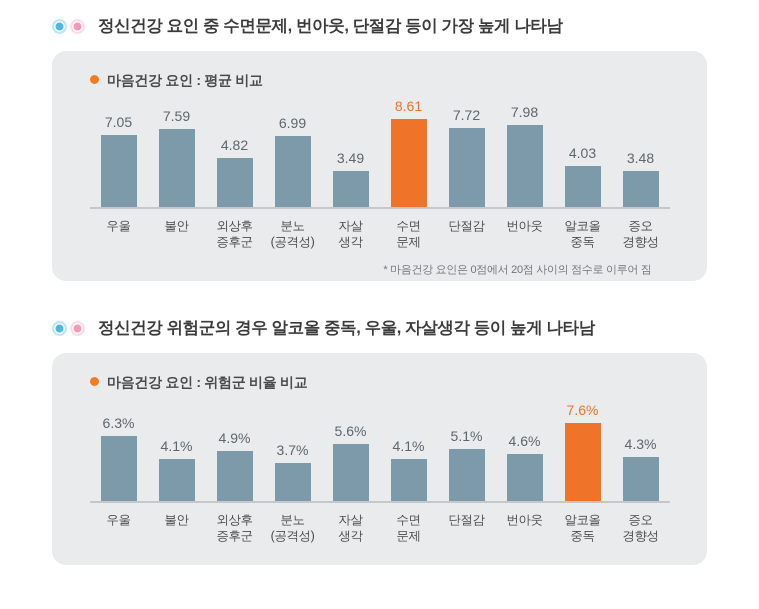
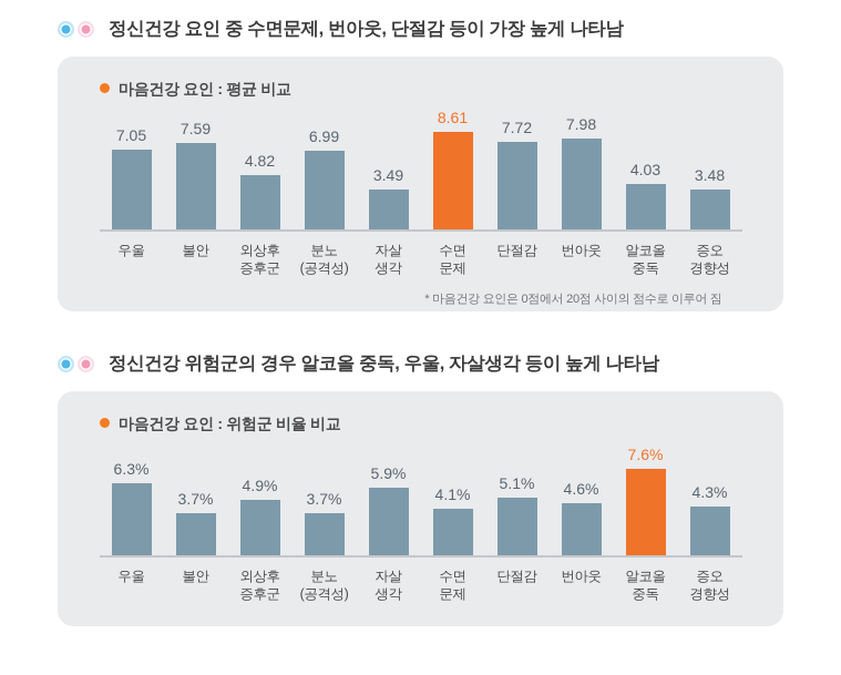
마음건강 요인 : 위험군 비율 비교/불안: 4.1% -> 3.7%
마음건강 요인 : 위험군 비율 비교/자살 생각: 5.6% -> 5.9%
